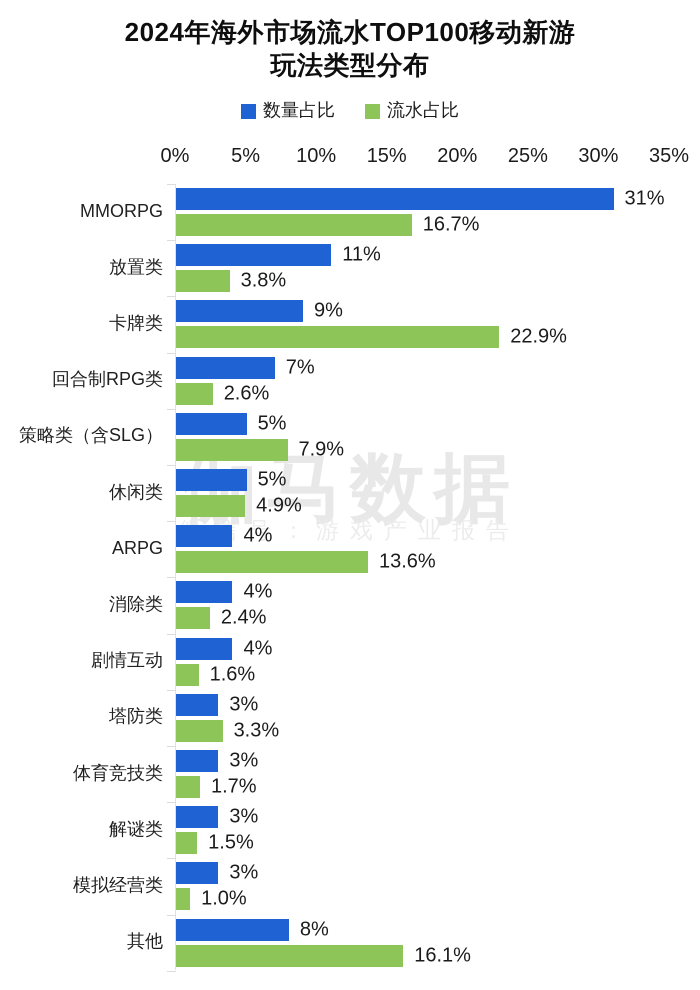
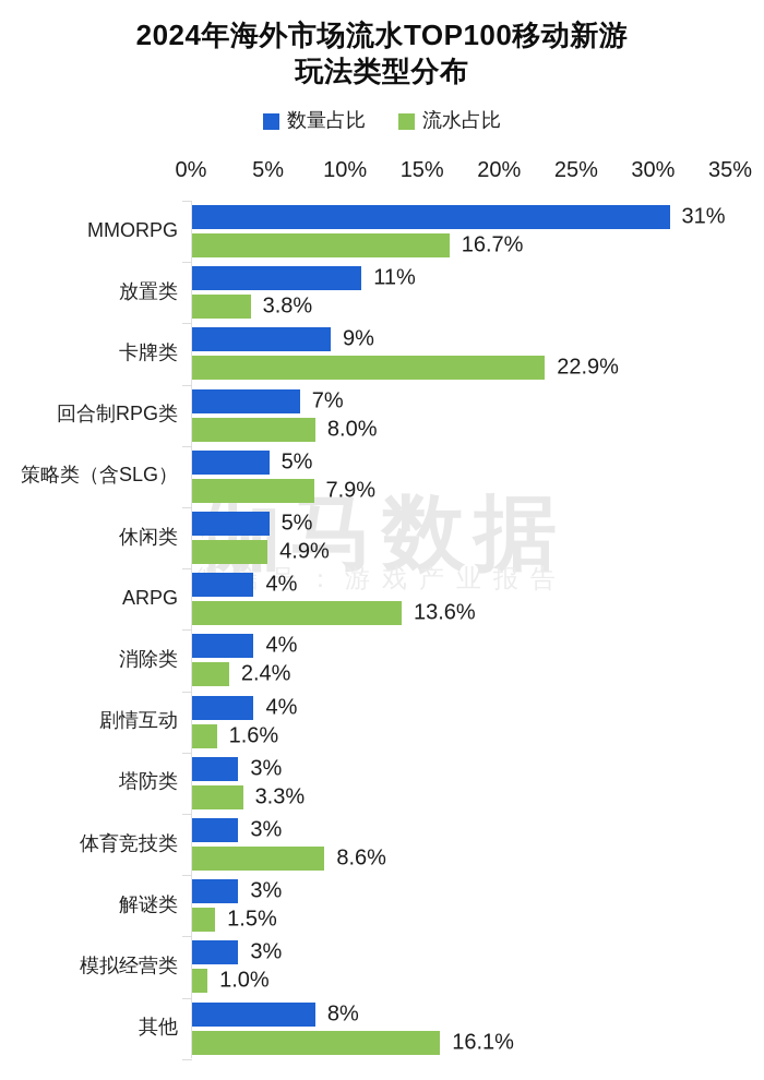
流水占比/回合制RPG类: 2.6% -> 8.0%
流水占比/体育竞技类: 1.7% -> 8.6%
